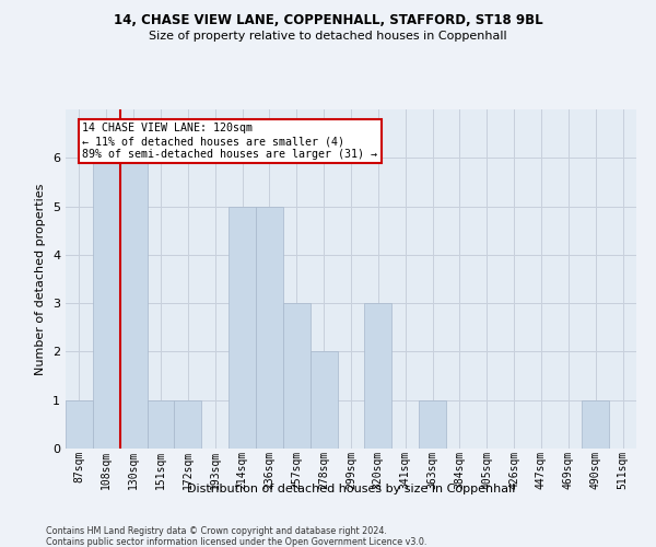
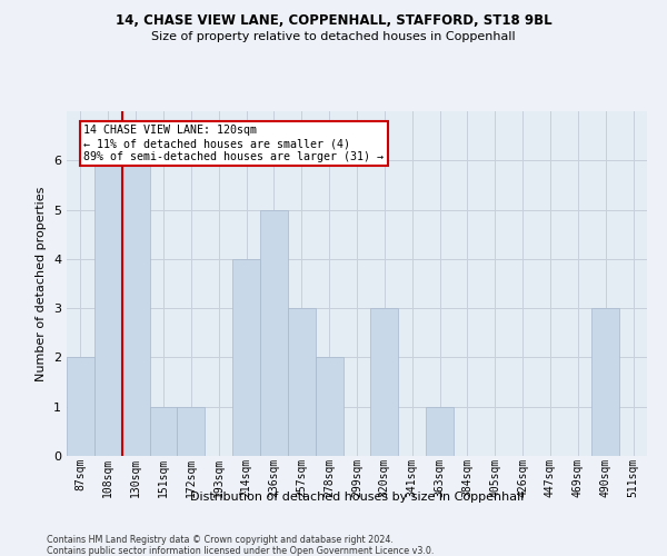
87sqm: 1 -> 2
214sqm: 5 -> 4
490sqm: 1 -> 3
